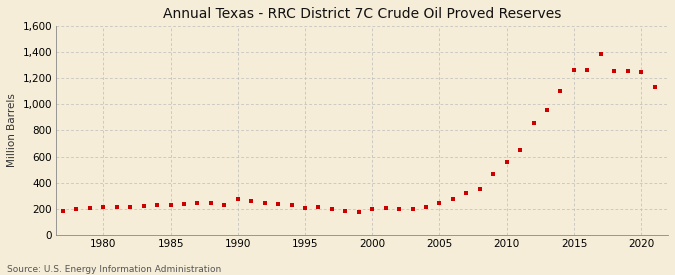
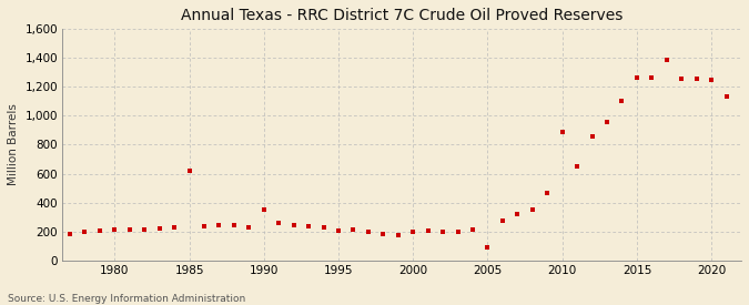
1985: 230 -> 620
1990: 280 -> 350
2005: 240 -> 90
2010: 560 -> 890
